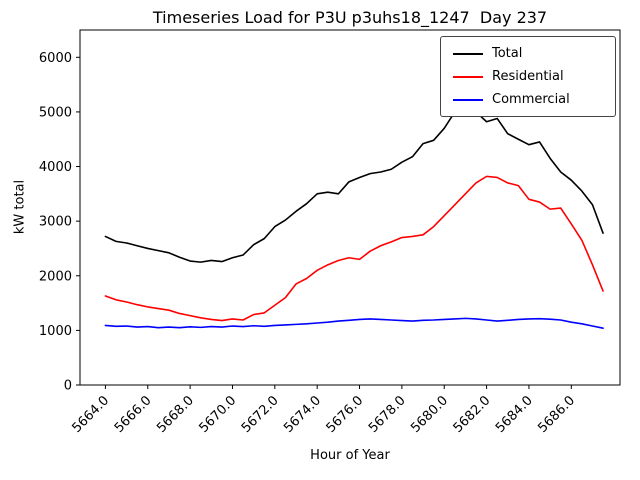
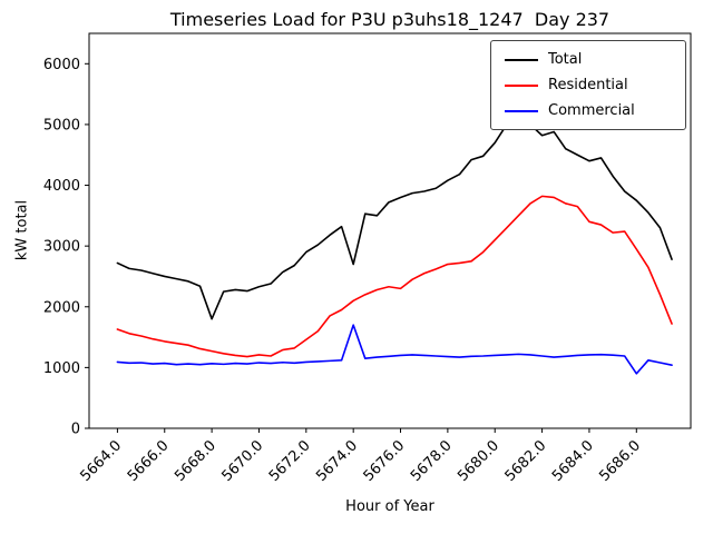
Total/5668.0: 2300 -> 1800
Total/5674.0: 3500 -> 2700
Commercial/5674.0: 1100 -> 1700
Commercial/5686.0: 1200 -> 900
